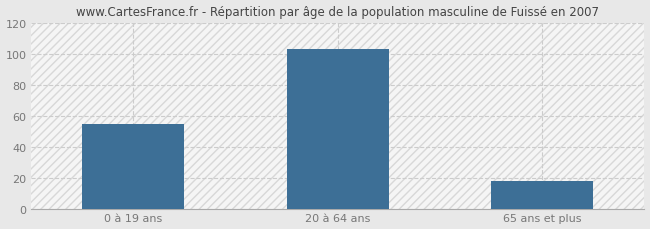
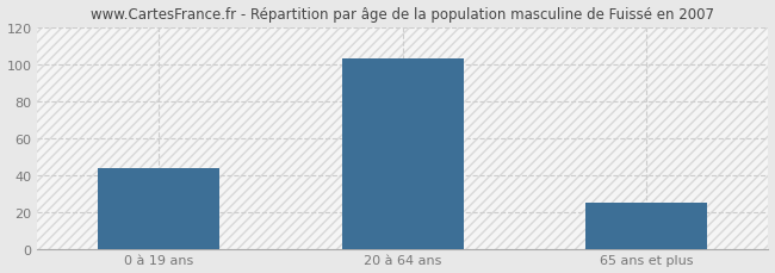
0 à 19 ans: 55 -> 44
65 ans et plus: 18 -> 25
